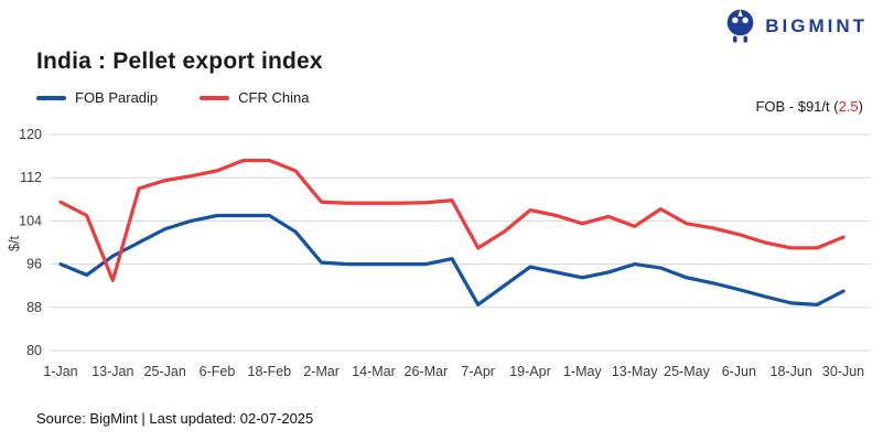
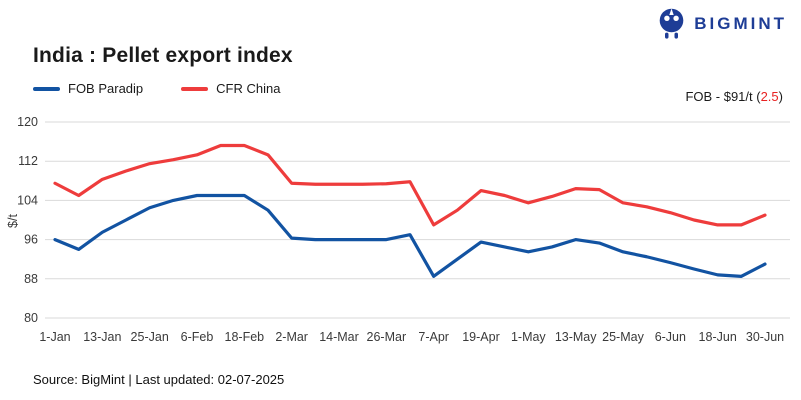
CFR China/13-Jan: 93 -> 108
CFR China/13-May: 103 -> 106
